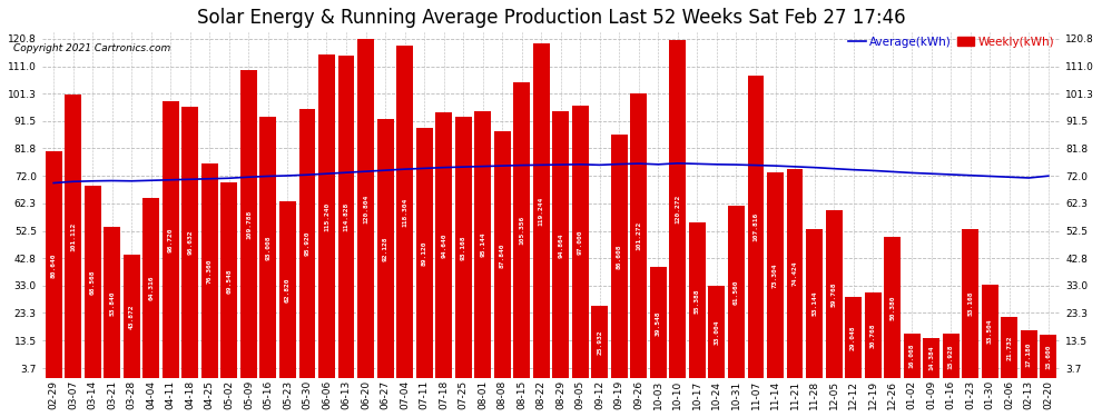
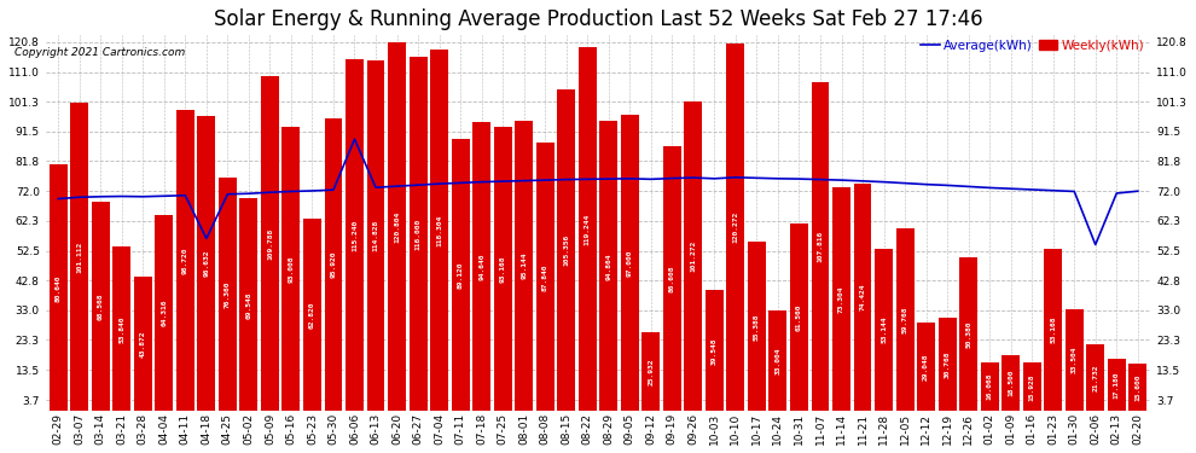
Average(kWh)/04-18: 70.8 -> 56.5
Average(kWh)/06-06: 72.8 -> 89.0
Weekly(kWh)/06-27: 92.1 -> 116.0
Weekly(kWh)/01-09: 14.4 -> 18.5
Average(kWh)/02-06: 71.6 -> 54.5
